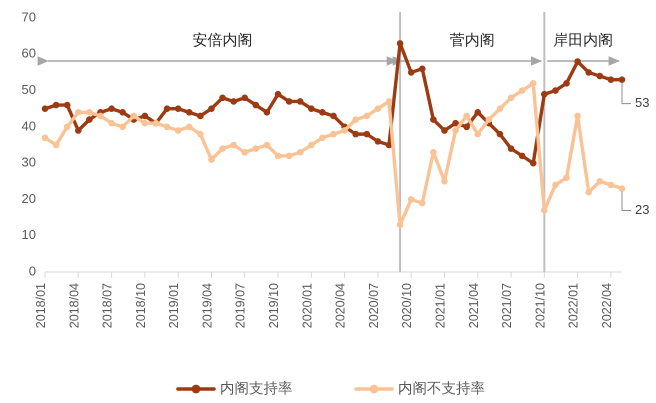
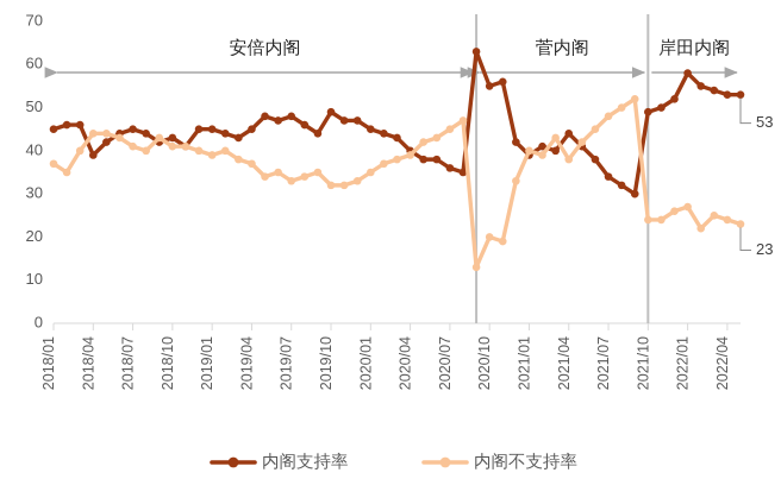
内阁不支持率/2019/04: 31 -> 37
内阁不支持率/2021/01: 25 -> 40
内阁不支持率/2021/10: 17 -> 24
内阁不支持率/2022/01: 43 -> 27
